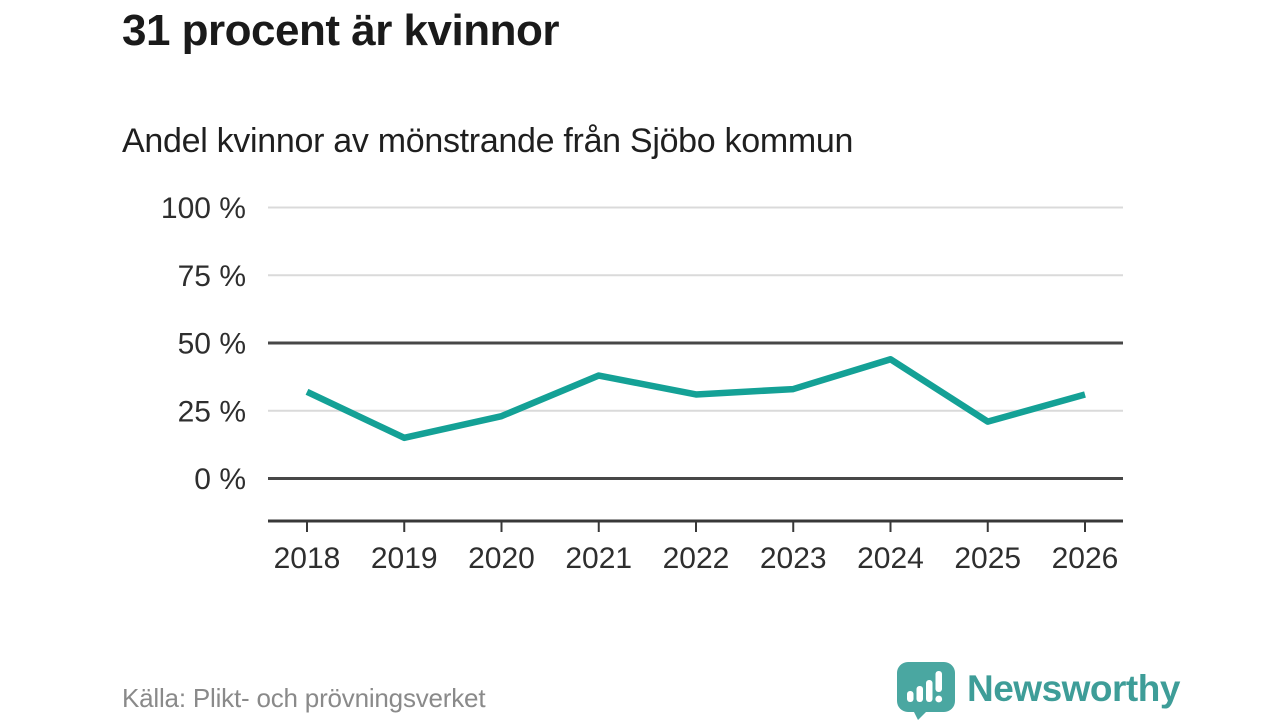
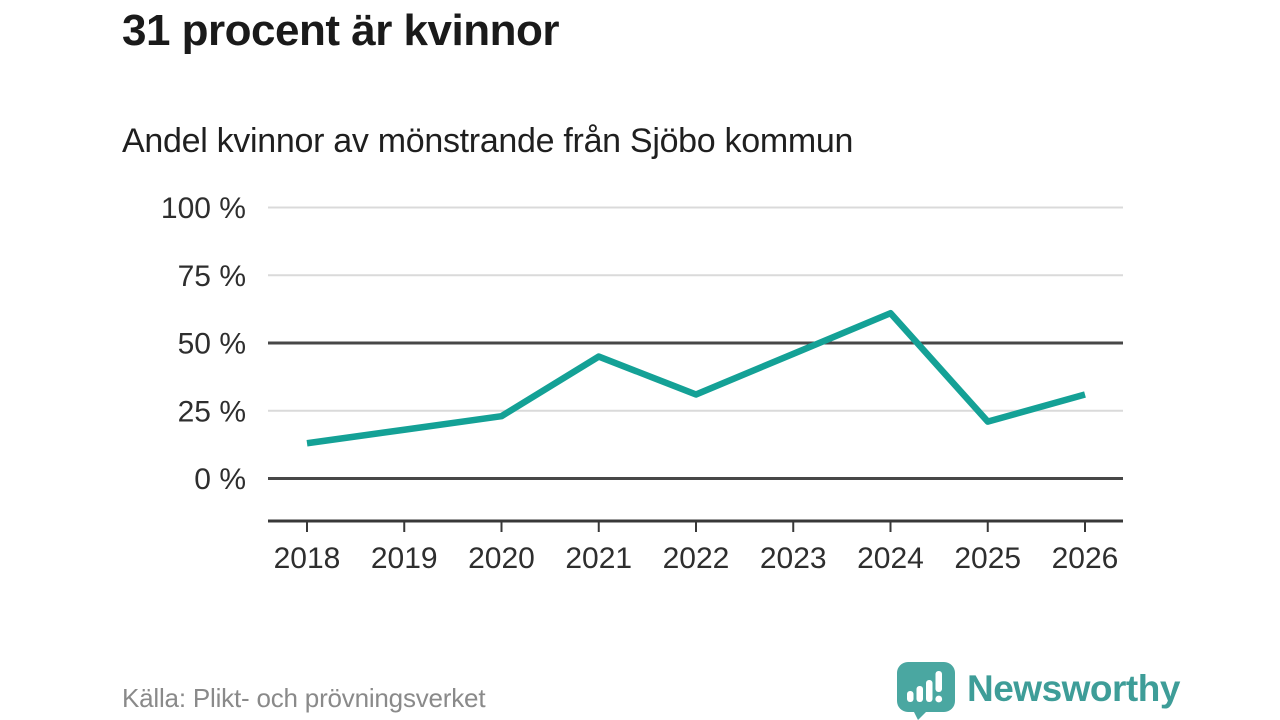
2018: 32% -> 13%
2019: 15% -> 18%
2021: 38% -> 45%
2023: 33% -> 46%
2024: 44% -> 61%
